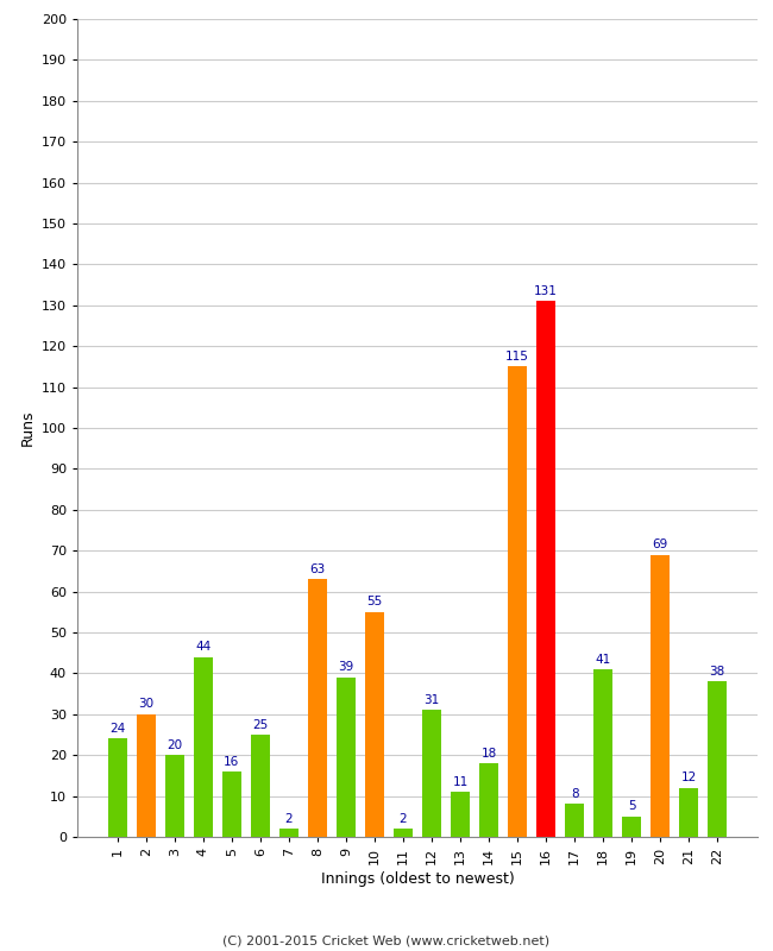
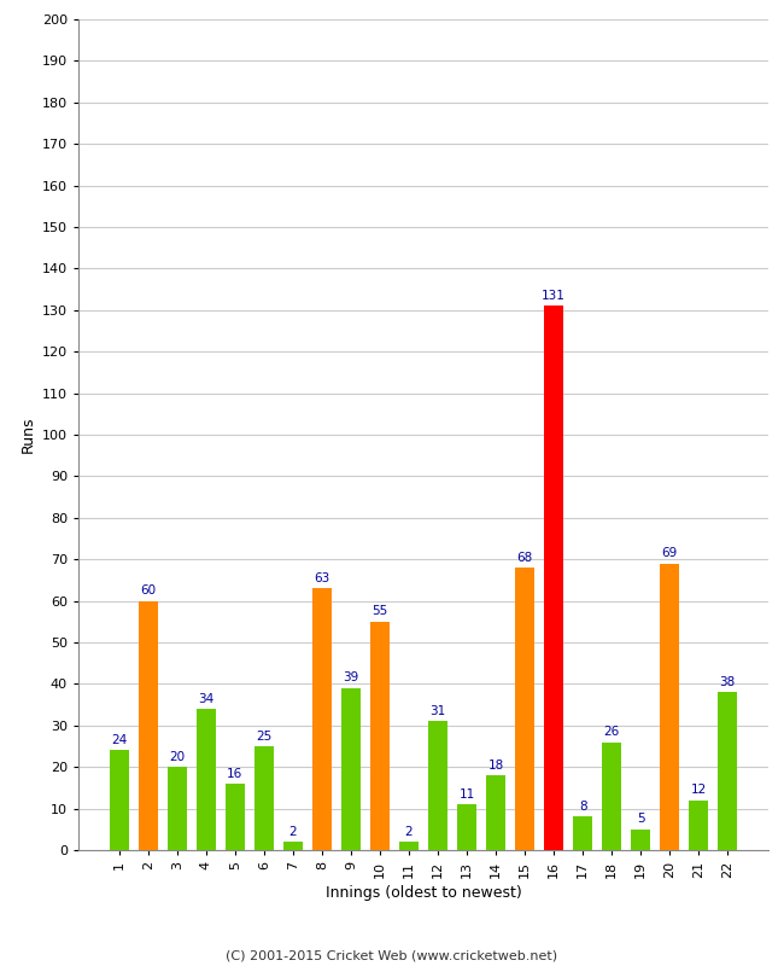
2: 30 -> 60
4: 44 -> 34
15: 115 -> 68
18: 41 -> 26
